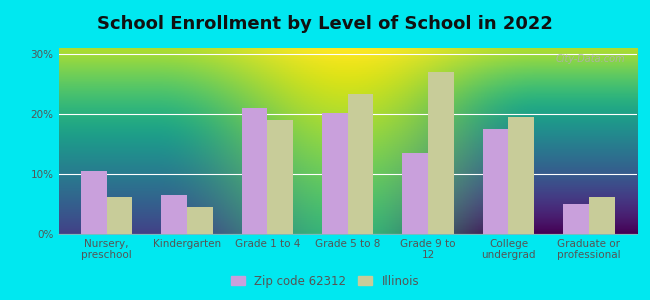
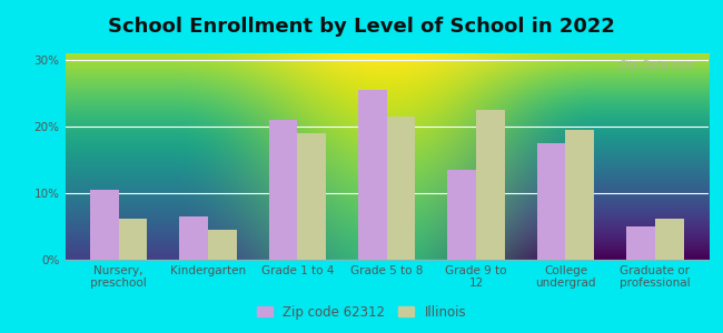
Zip code 62312/Grade 5 to 8: 20.2% -> 25.5%
Illinois/Grade 5 to 8: 23.4% -> 21.5%
Illinois/Grade 9 to 12: 27.0% -> 22.5%
